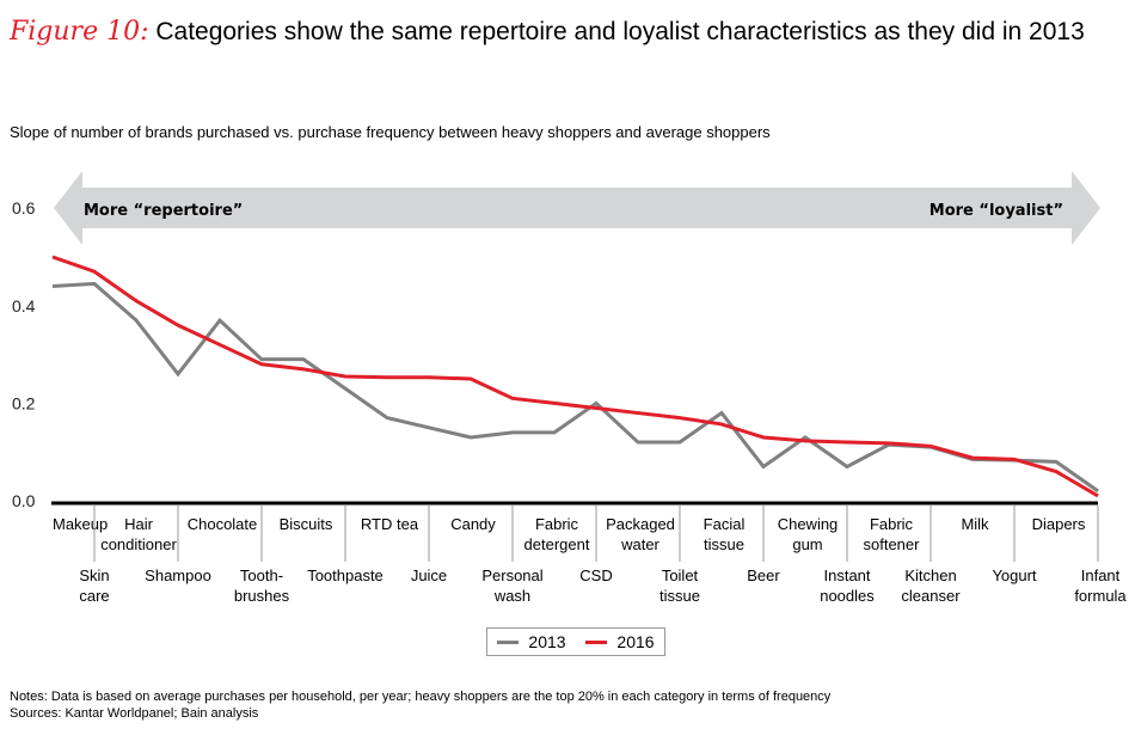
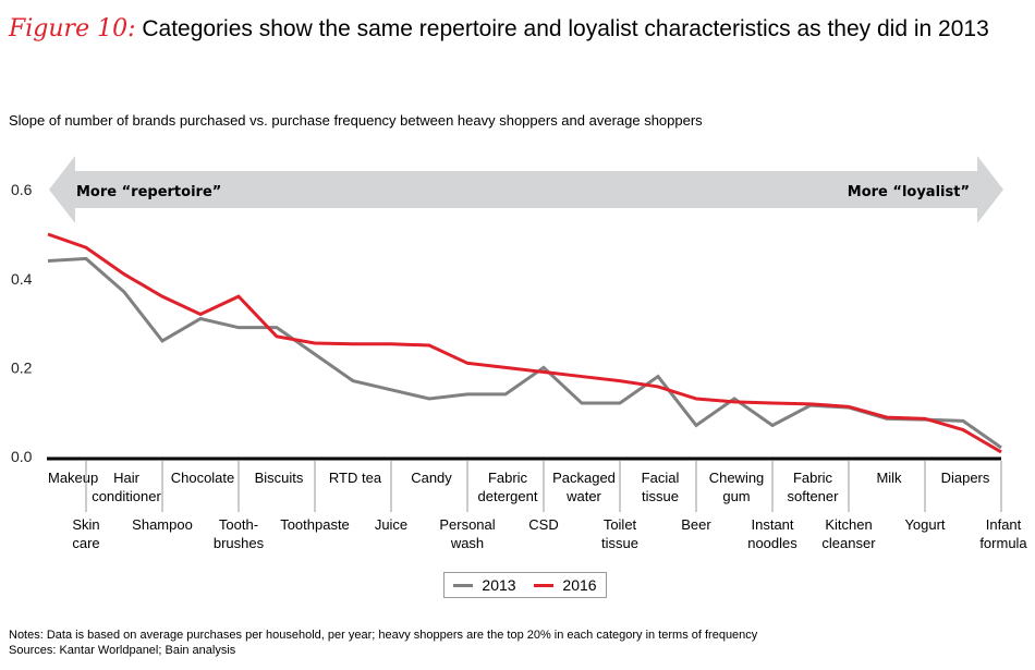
2013/Chocolate: 0.37 -> 0.31
2016/Tooth- brushes: 0.28 -> 0.36
